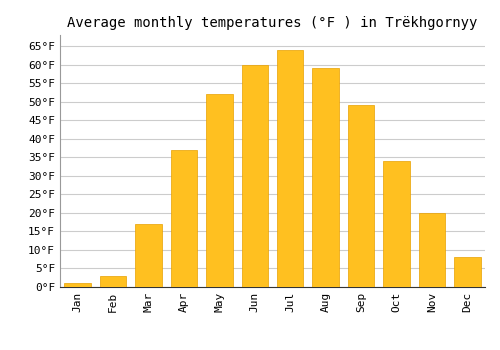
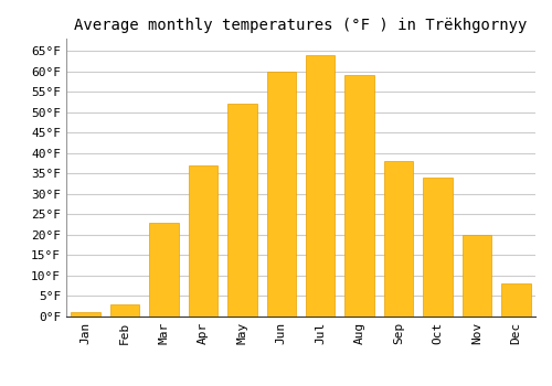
Mar: 17°F -> 23°F
Sep: 49°F -> 38°F
